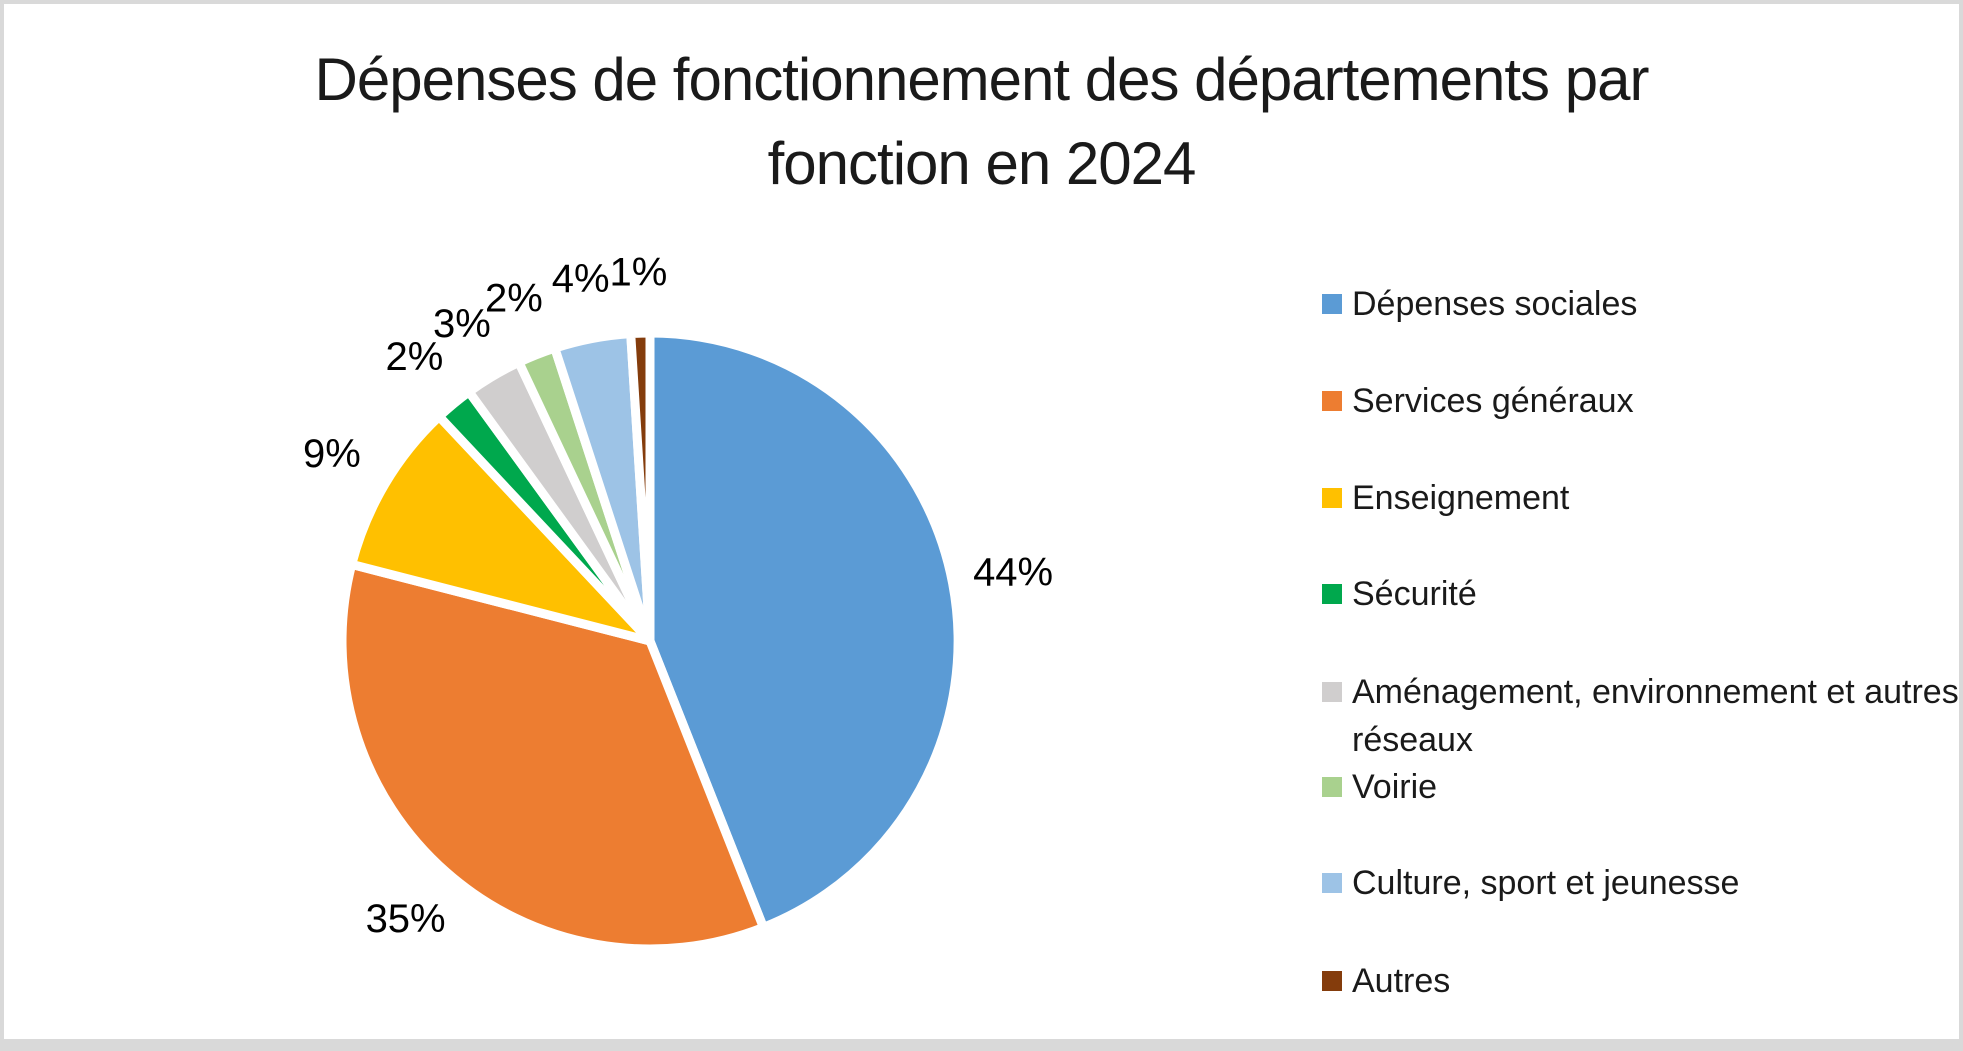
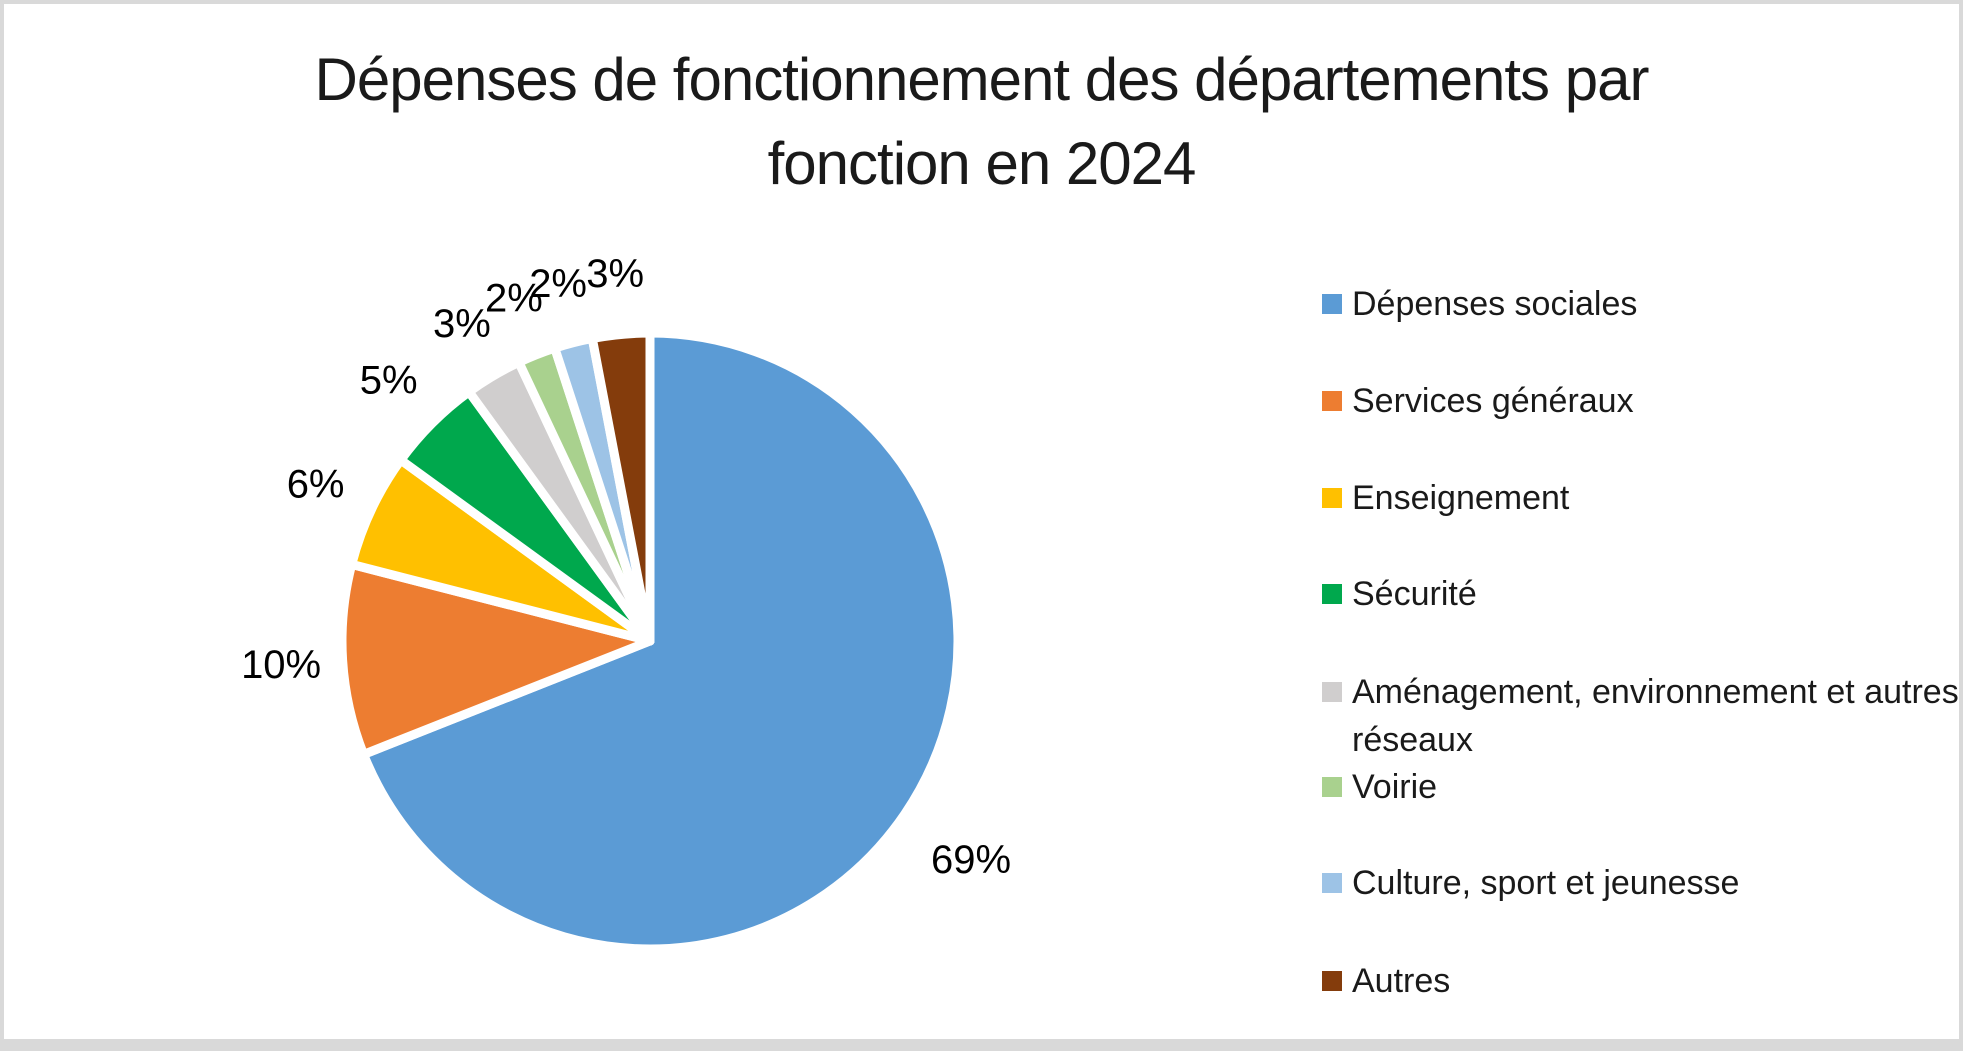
Dépenses sociales: 44% -> 69%
Services généraux: 35% -> 10%
Enseignement: 9% -> 6%
Sécurité: 2% -> 5%
Culture, sport et jeunesse: 4% -> 2%
Autres: 1% -> 3%
